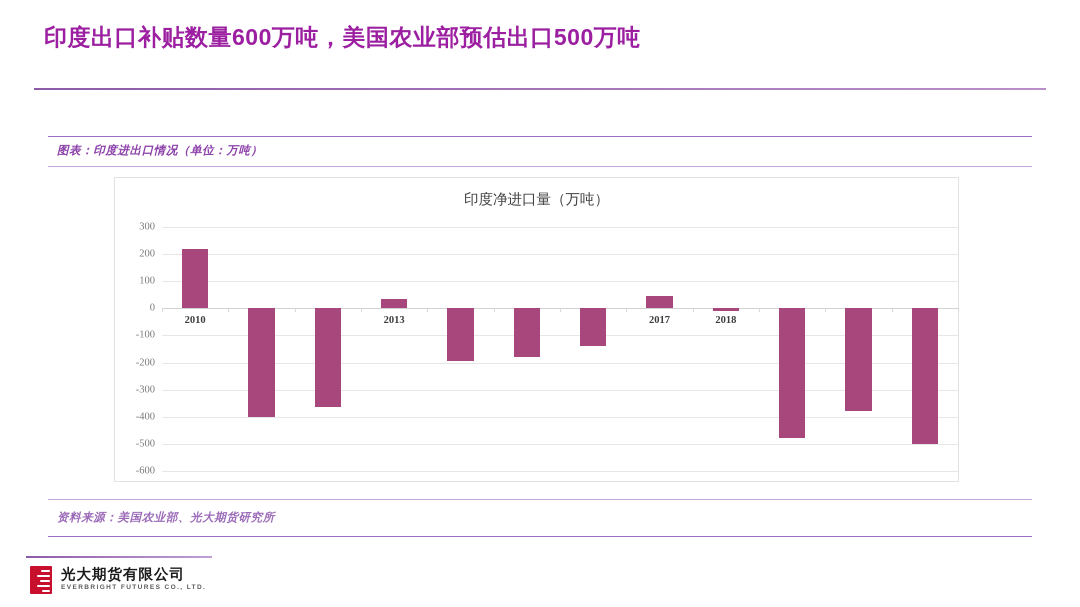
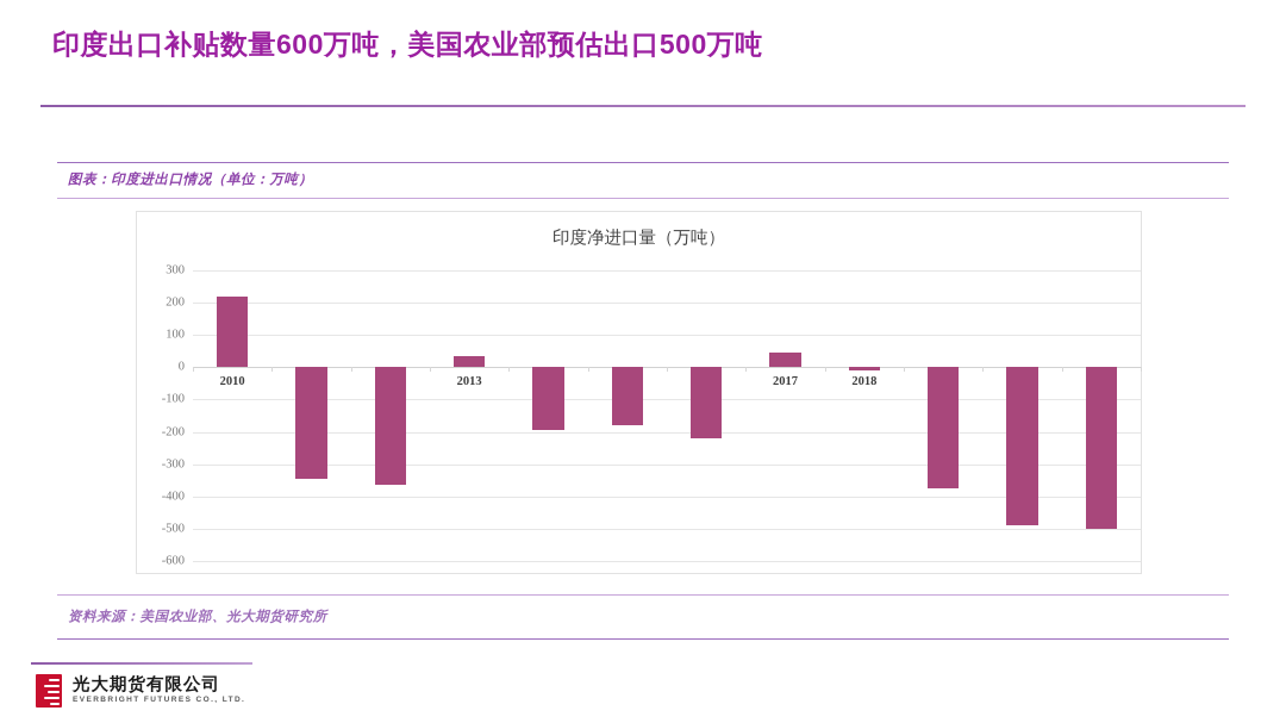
2011: -400 -> -340
2016: -140 -> -220
2019: -480 -> -380
2020: -380 -> -490
